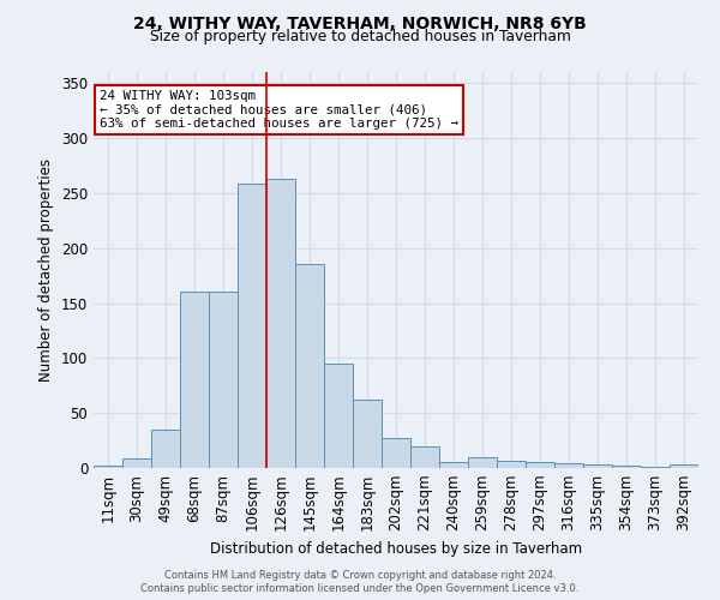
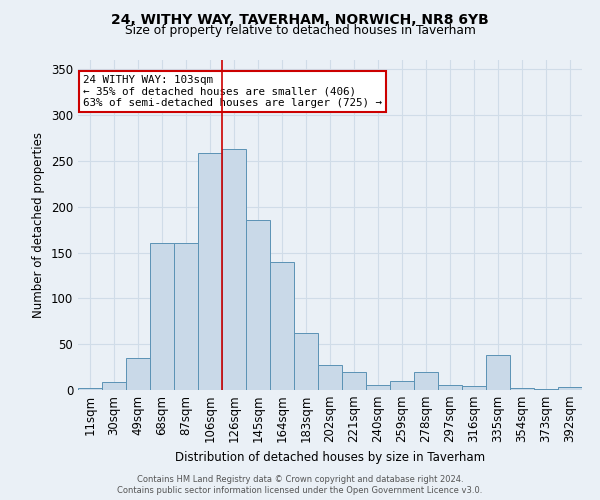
164sqm: 95 -> 140
278sqm: 7 -> 20
335sqm: 3 -> 38
